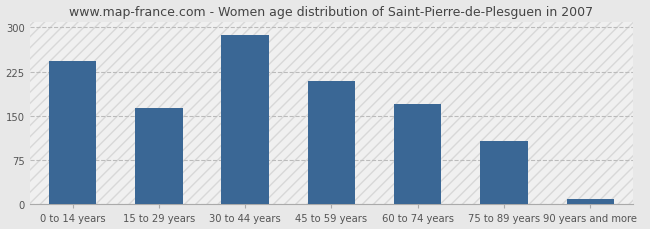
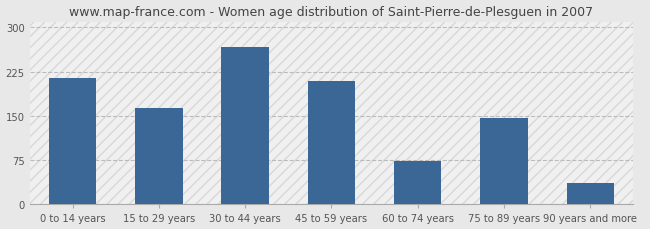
0 to 14 years: 243 -> 214
30 to 44 years: 287 -> 266
60 to 74 years: 170 -> 74
75 to 89 years: 107 -> 146
90 years and more: 10 -> 36
